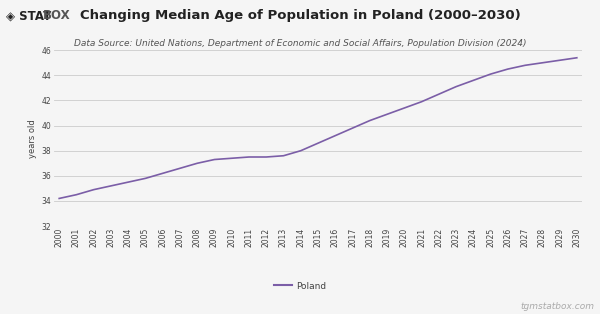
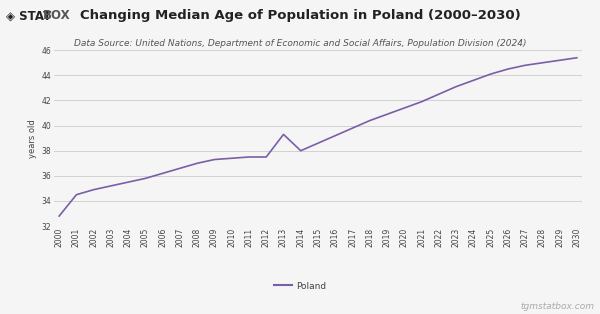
2000: 34.2 -> 32.8
2013: 37.6 -> 39.3
